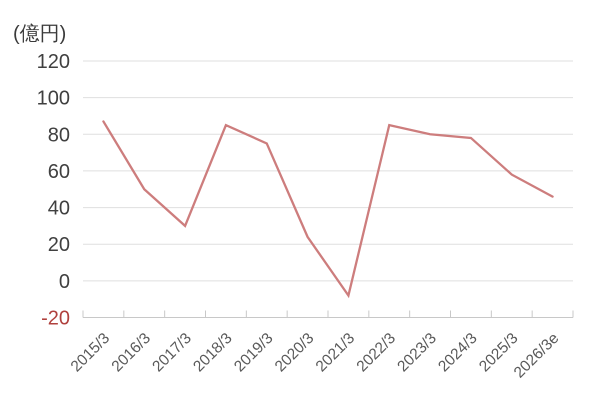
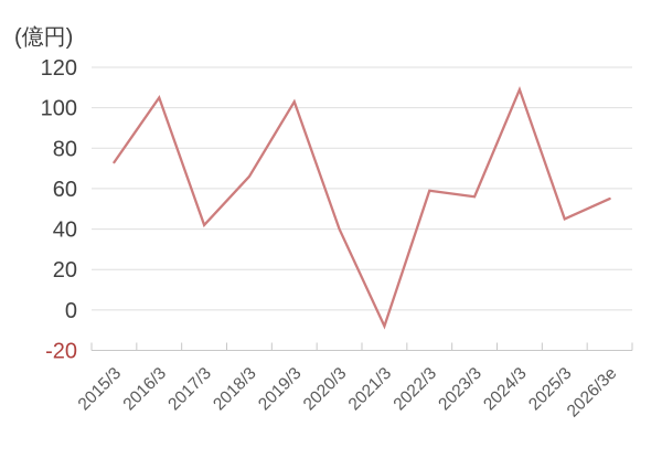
2015/3: 87 -> 73
2016/3: 50 -> 105
2017/3: 30 -> 42
2018/3: 85 -> 66
2019/3: 75 -> 103
2020/3: 24 -> 40
2022/3: 85 -> 59
2023/3: 80 -> 56
2024/3: 78 -> 109
2025/3: 58 -> 45
2026/3e: 46 -> 55
